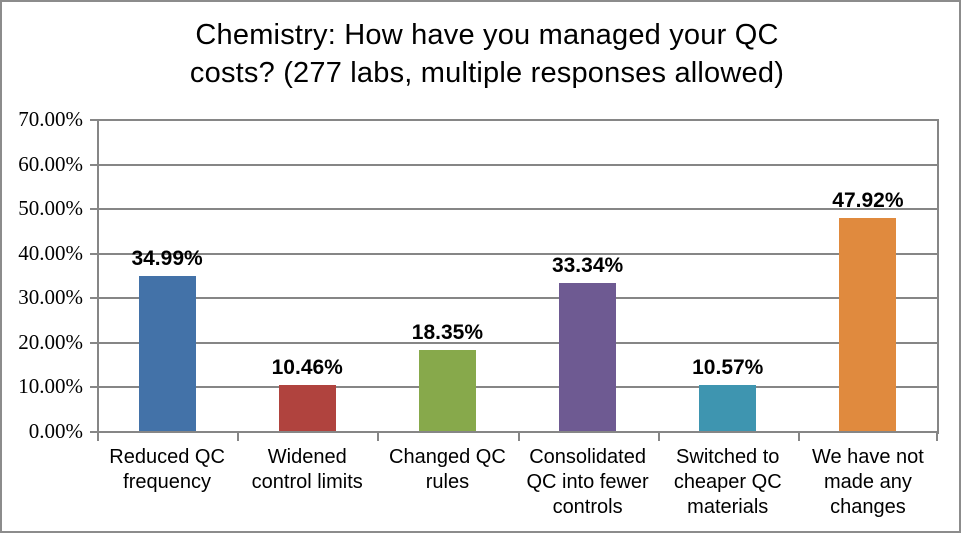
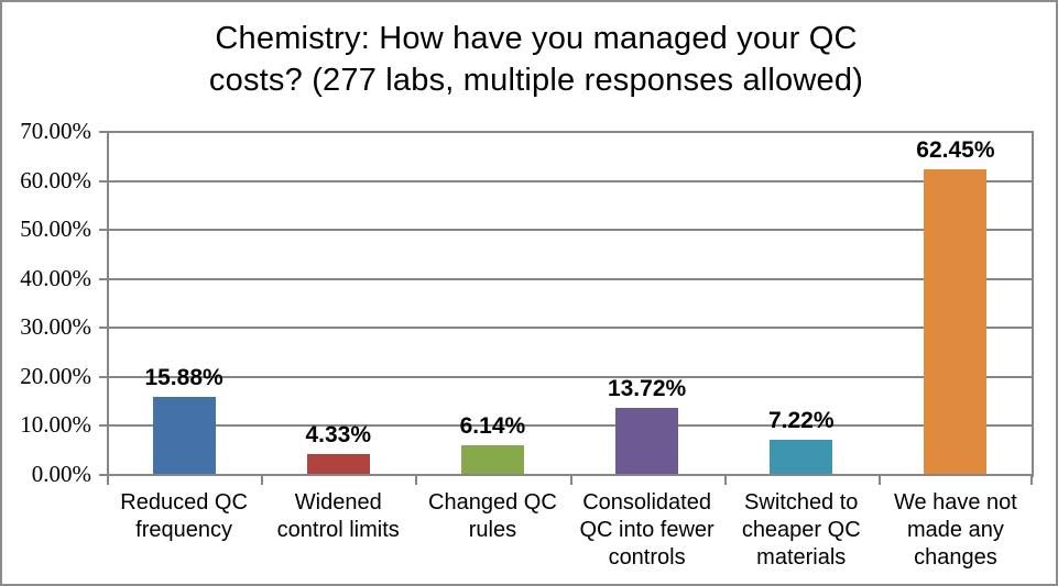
Reduced QC frequency: 34.99% -> 15.88%
Widened control limits: 10.46% -> 4.33%
Changed QC rules: 18.35% -> 6.14%
Consolidated QC into fewer controls: 33.34% -> 13.72%
Switched to cheaper QC materials: 10.57% -> 7.22%
We have not made any changes: 47.92% -> 62.45%
